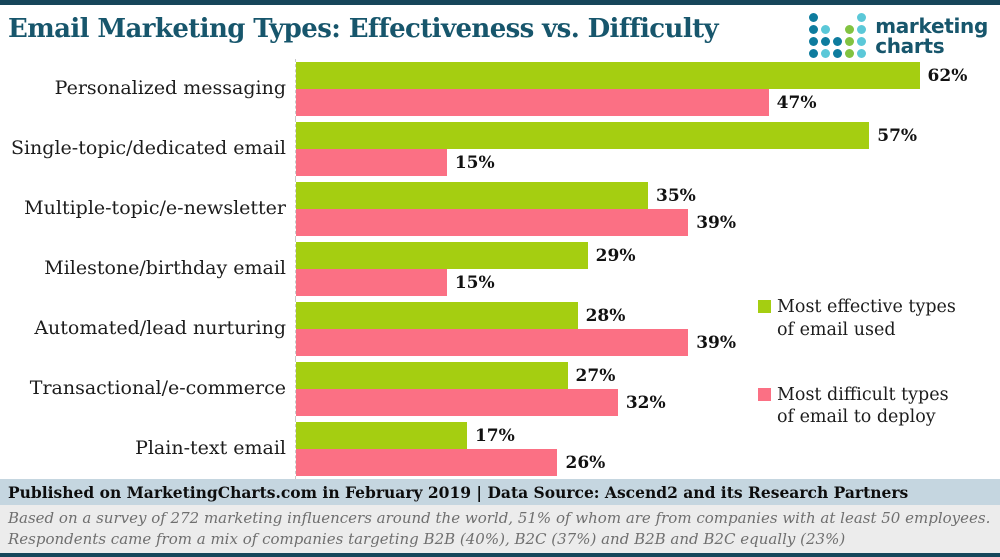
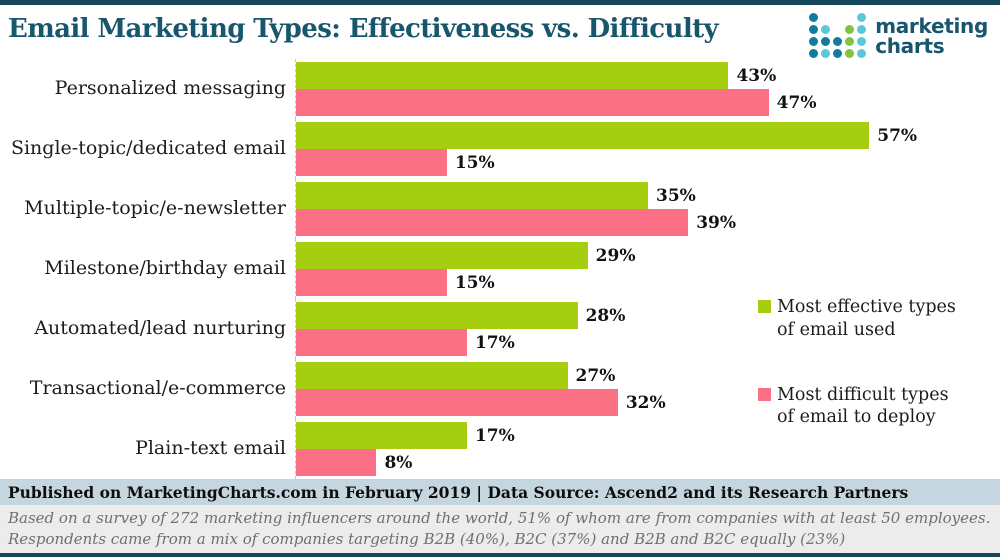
Most effective types of email used/Personalized messaging: 62% -> 43%
Most difficult types of email to deploy/Automated/lead nurturing: 39% -> 17%
Most difficult types of email to deploy/Plain-text email: 26% -> 8%
